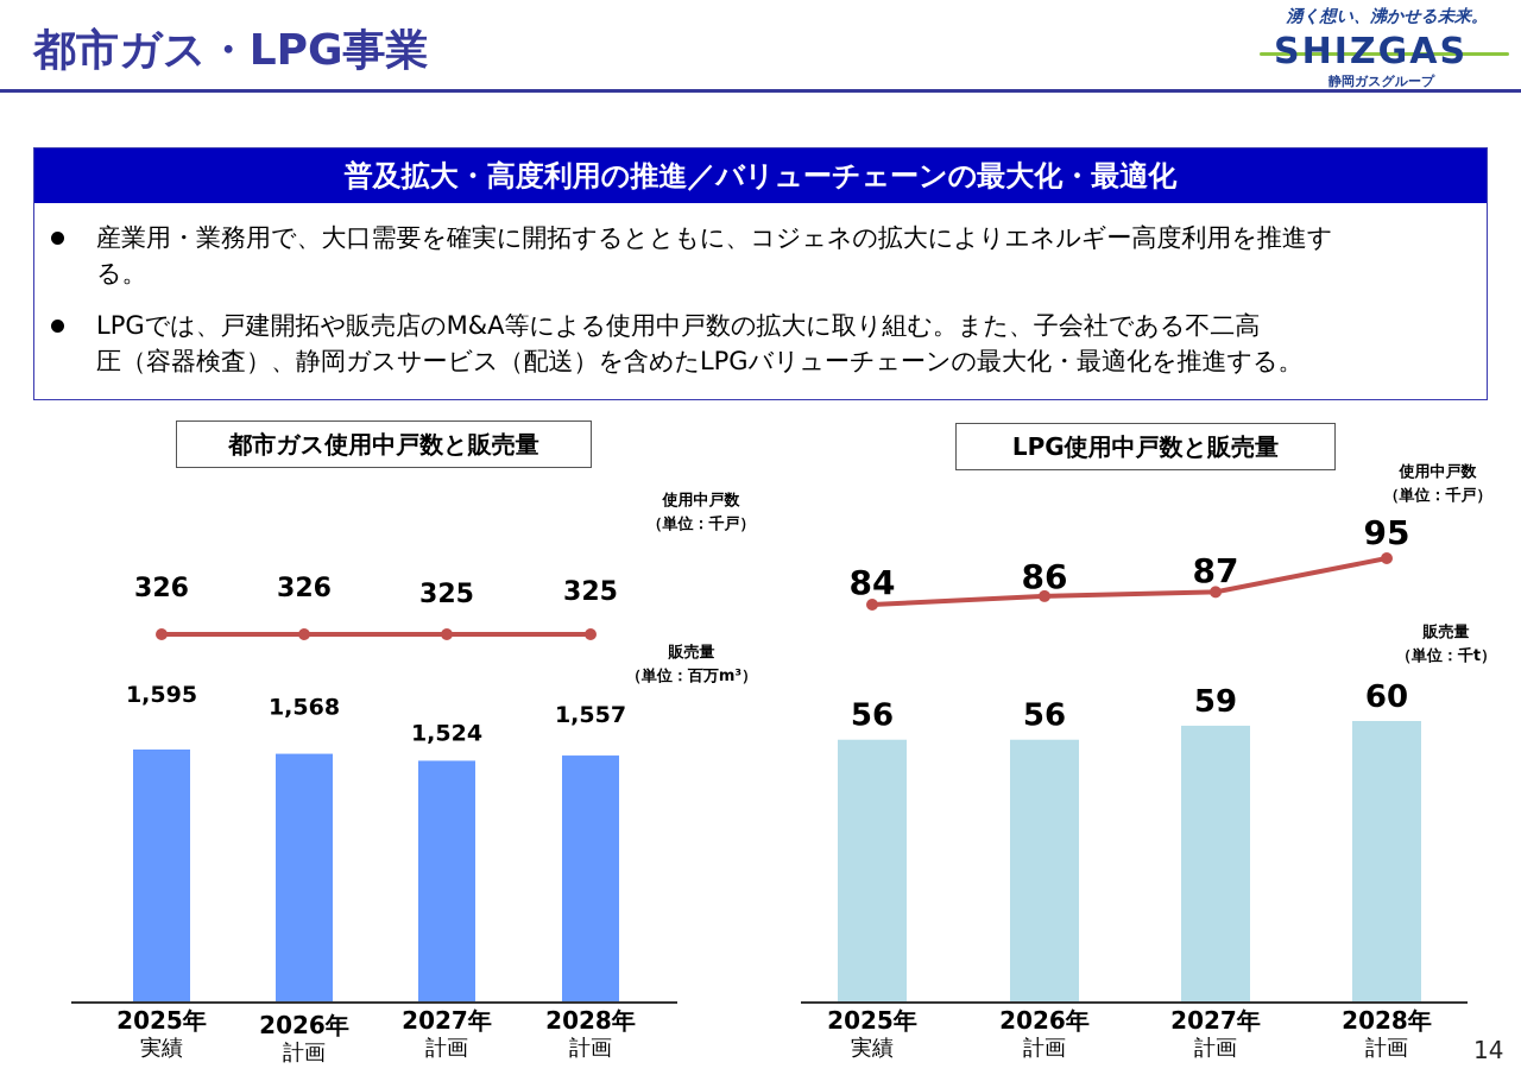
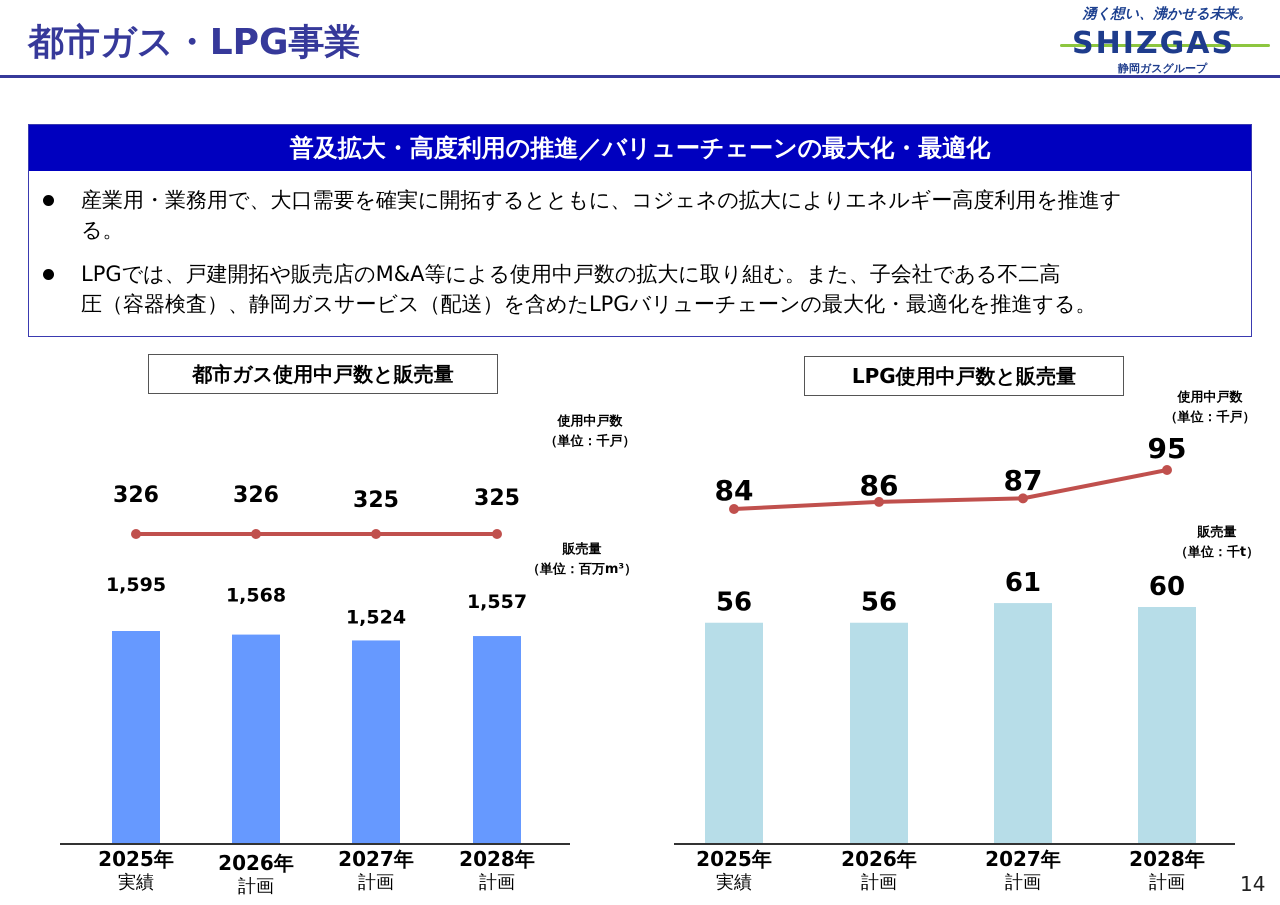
LPG使用中戸数と販売量/販売量/2027年: 59 -> 61
